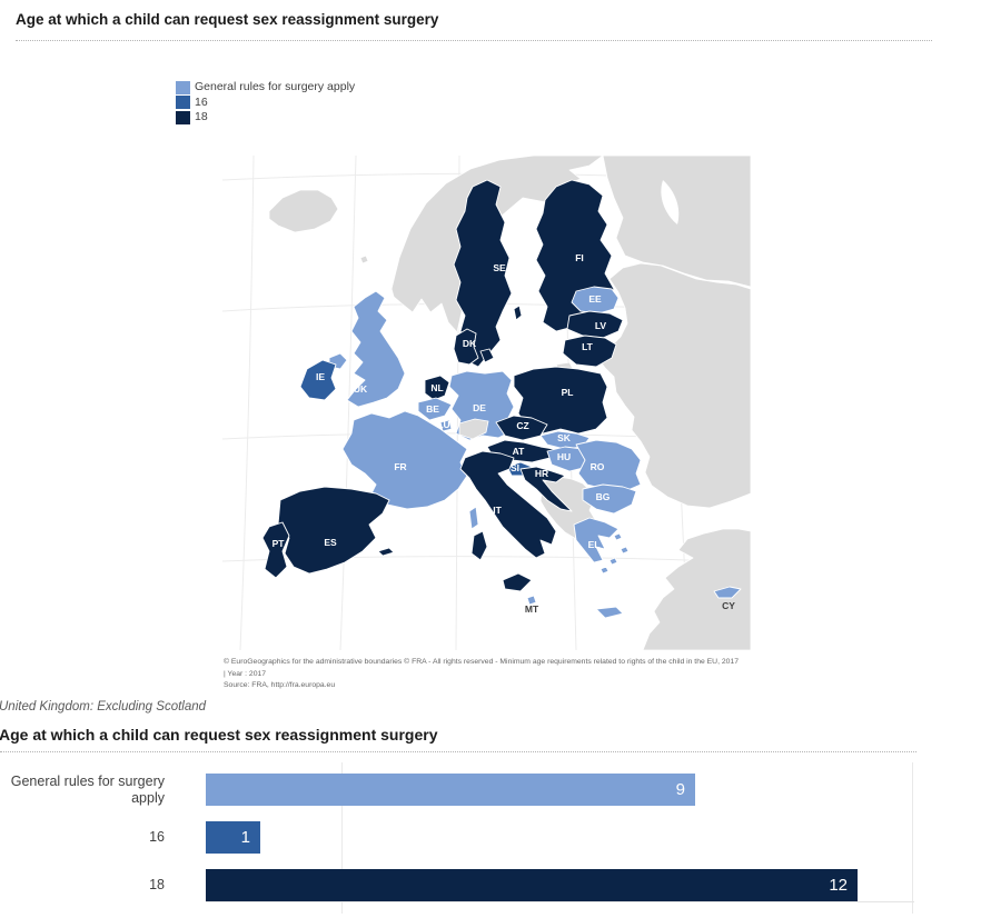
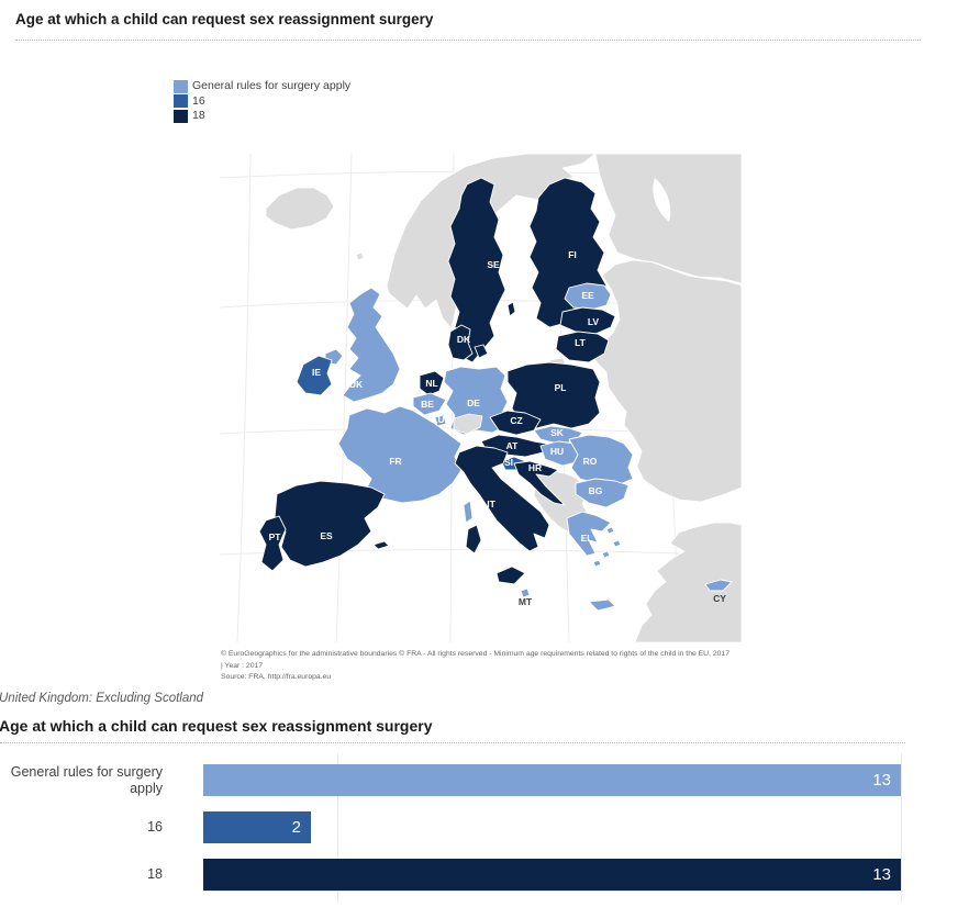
General rules for surgery apply: 9 -> 13
16: 1 -> 2
18: 12 -> 13
